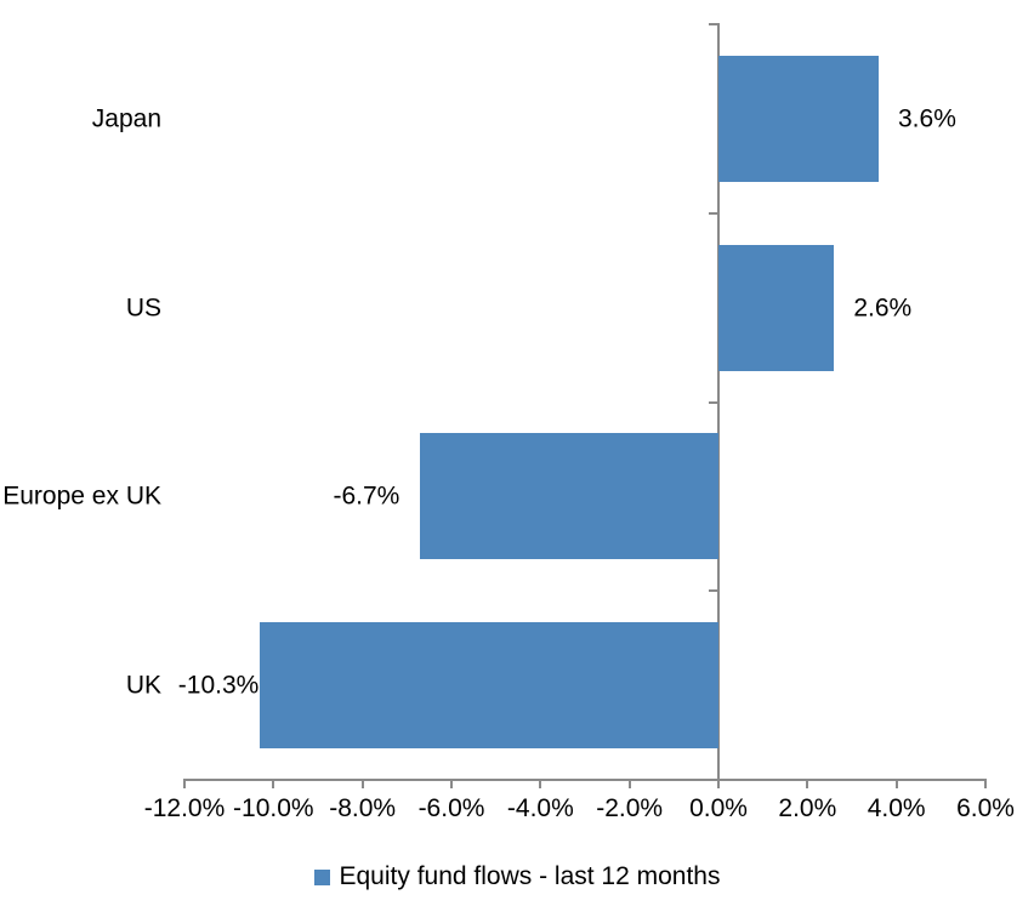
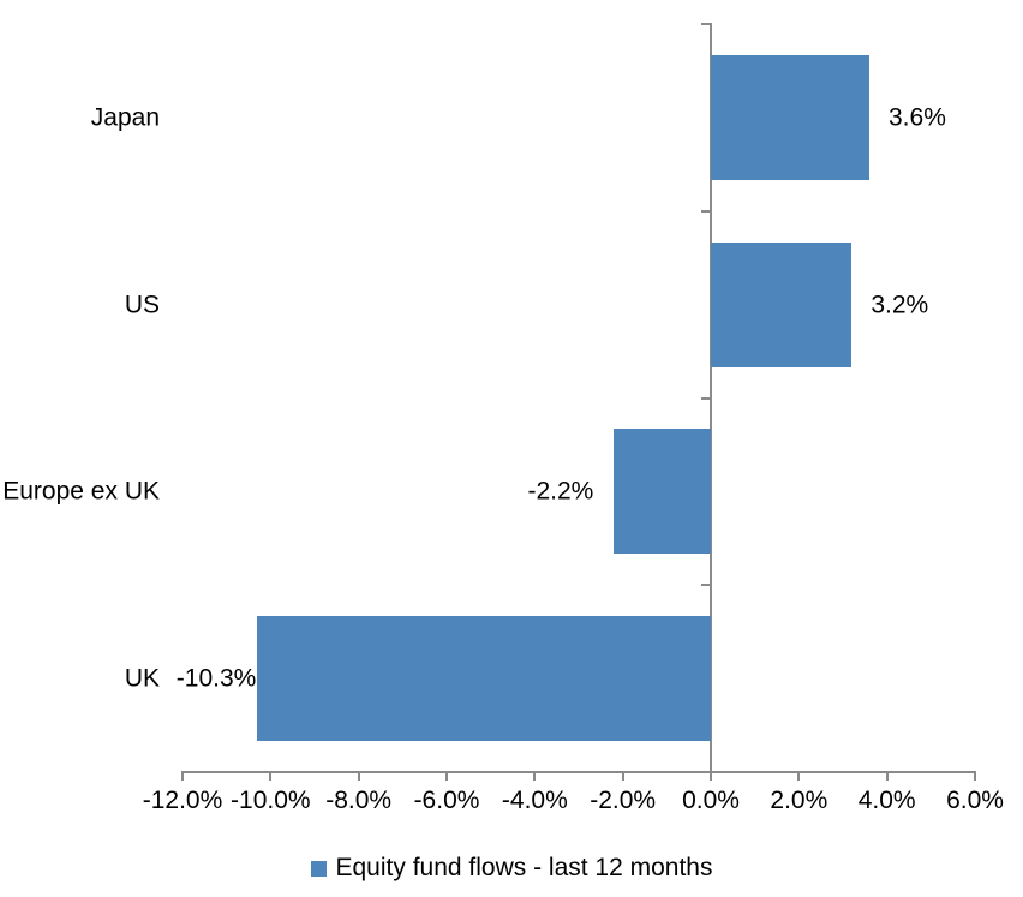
US: 2.6% -> 3.2%
Europe ex UK: -6.7% -> -2.2%
